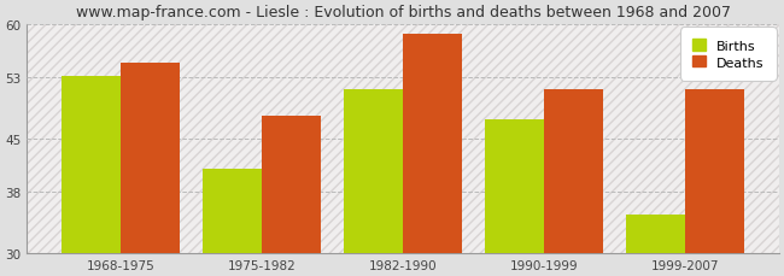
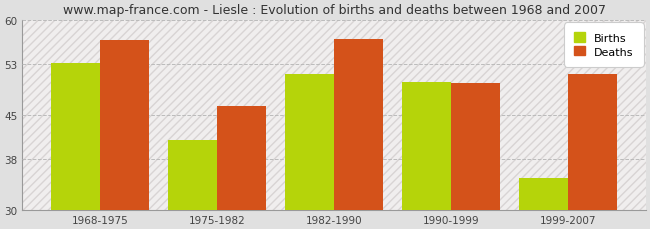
Deaths/1968-1975: 55.0 -> 56.8
Deaths/1975-1982: 48.0 -> 46.4
Deaths/1982-1990: 58.8 -> 57.0
Births/1990-1999: 47.5 -> 50.2
Deaths/1990-1999: 51.5 -> 50.0
